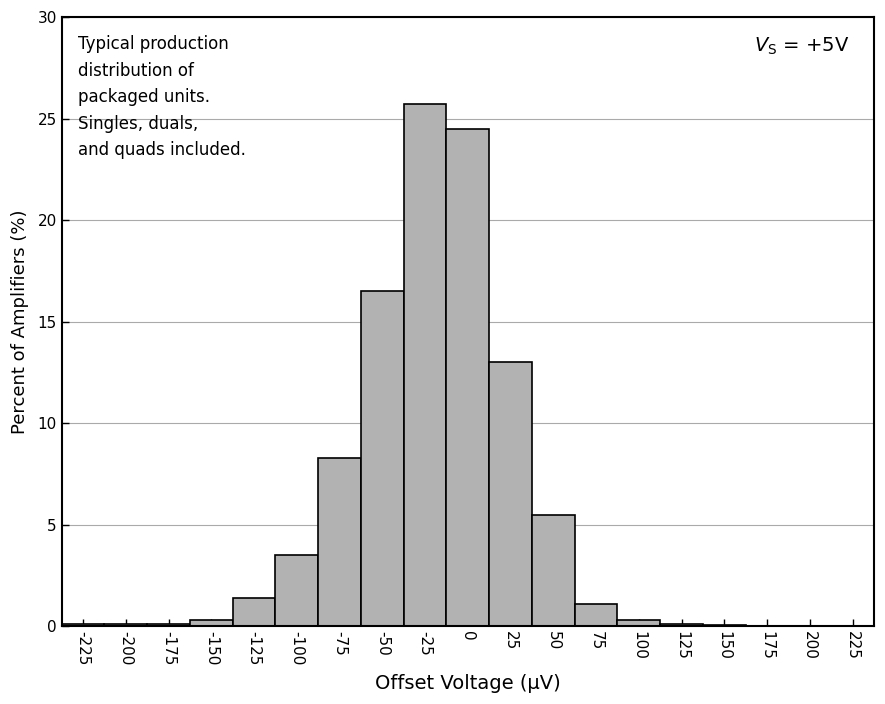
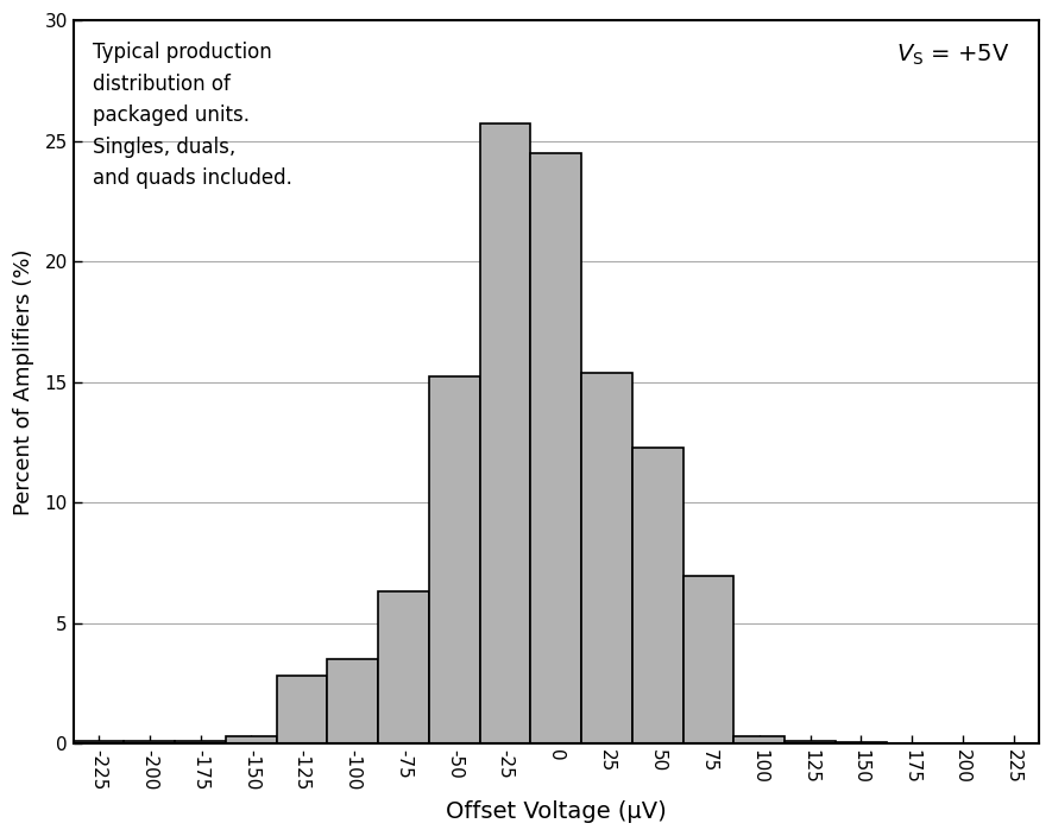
-125: 1.40 -> 2.80
-75: 8.30 -> 6.30
-50: 16.50 -> 15.25
25: 13.00 -> 15.40
50: 5.50 -> 12.30
75: 1.10 -> 6.95
